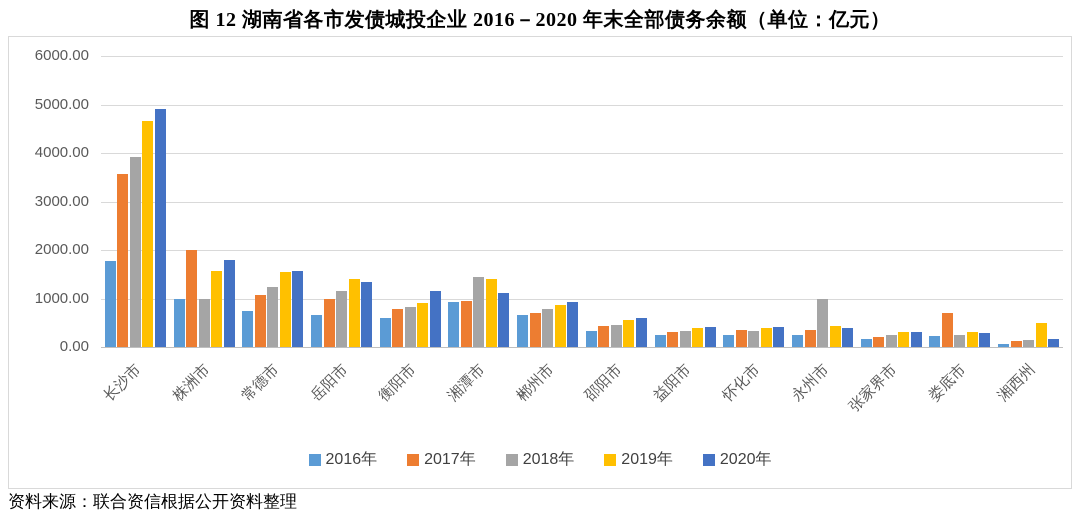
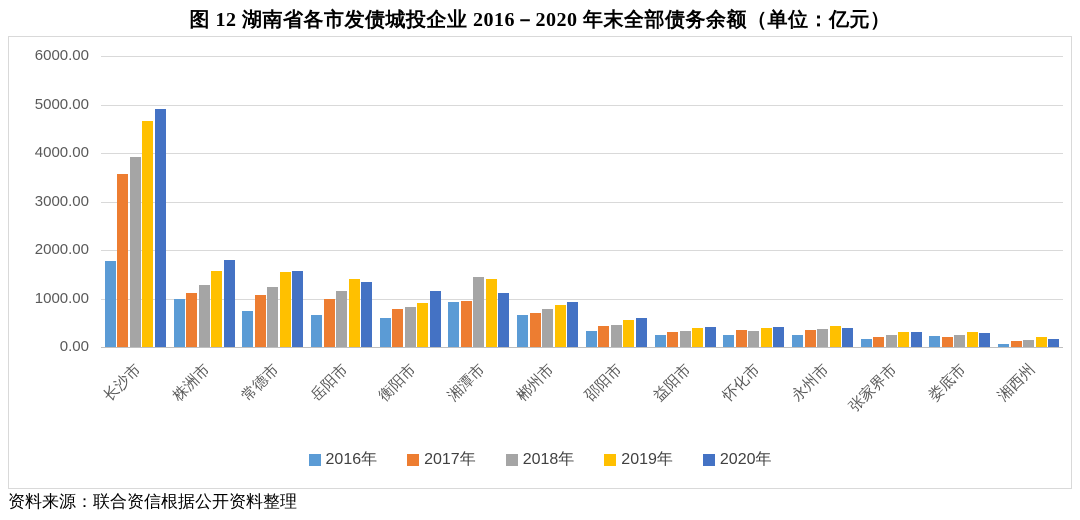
2017年/株洲市: 2000 -> 1100
2018年/株洲市: 1000 -> 1300
2018年/永州市: 1000 -> 400
2017年/娄底市: 700 -> 200
2019年/湘西州: 500 -> 200
